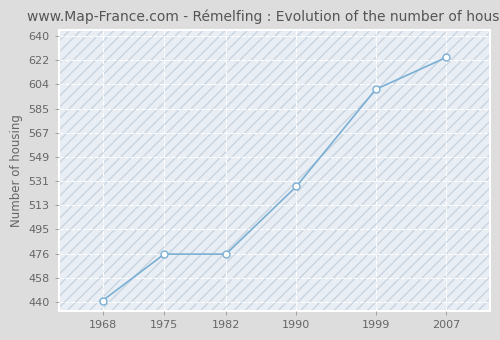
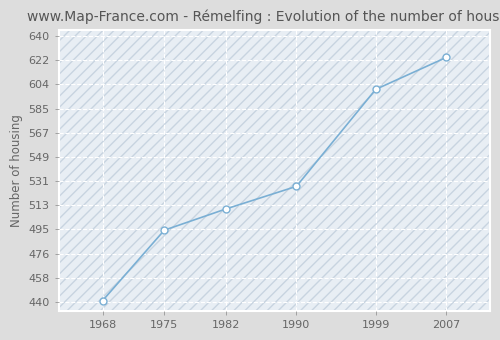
1975: 476 -> 494
1982: 476 -> 510
